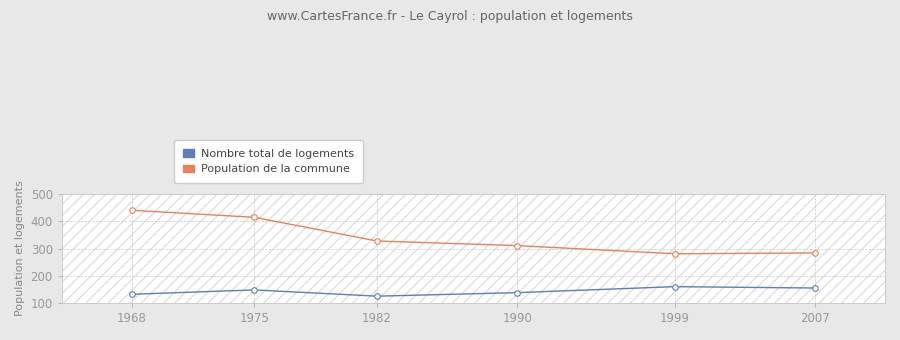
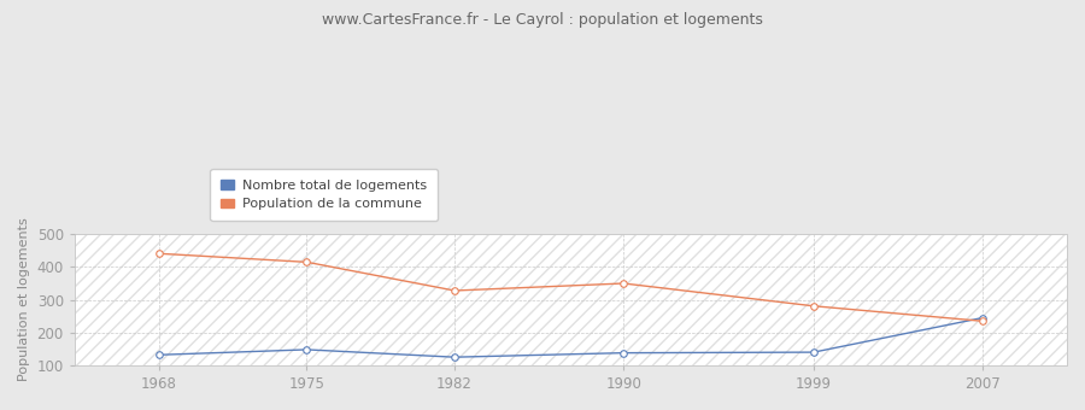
Population de la commune/1990: 311 -> 350
Nombre total de logements/1999: 160 -> 140
Nombre total de logements/2007: 155 -> 245
Population de la commune/2007: 284 -> 235
